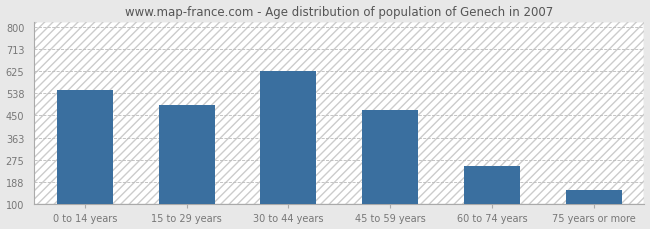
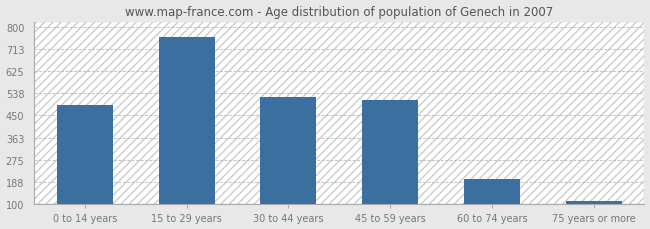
0 to 14 years: 550 -> 490
15 to 29 years: 490 -> 760
30 to 44 years: 625 -> 522
45 to 59 years: 470 -> 512
60 to 74 years: 250 -> 200
75 years or more: 155 -> 112
